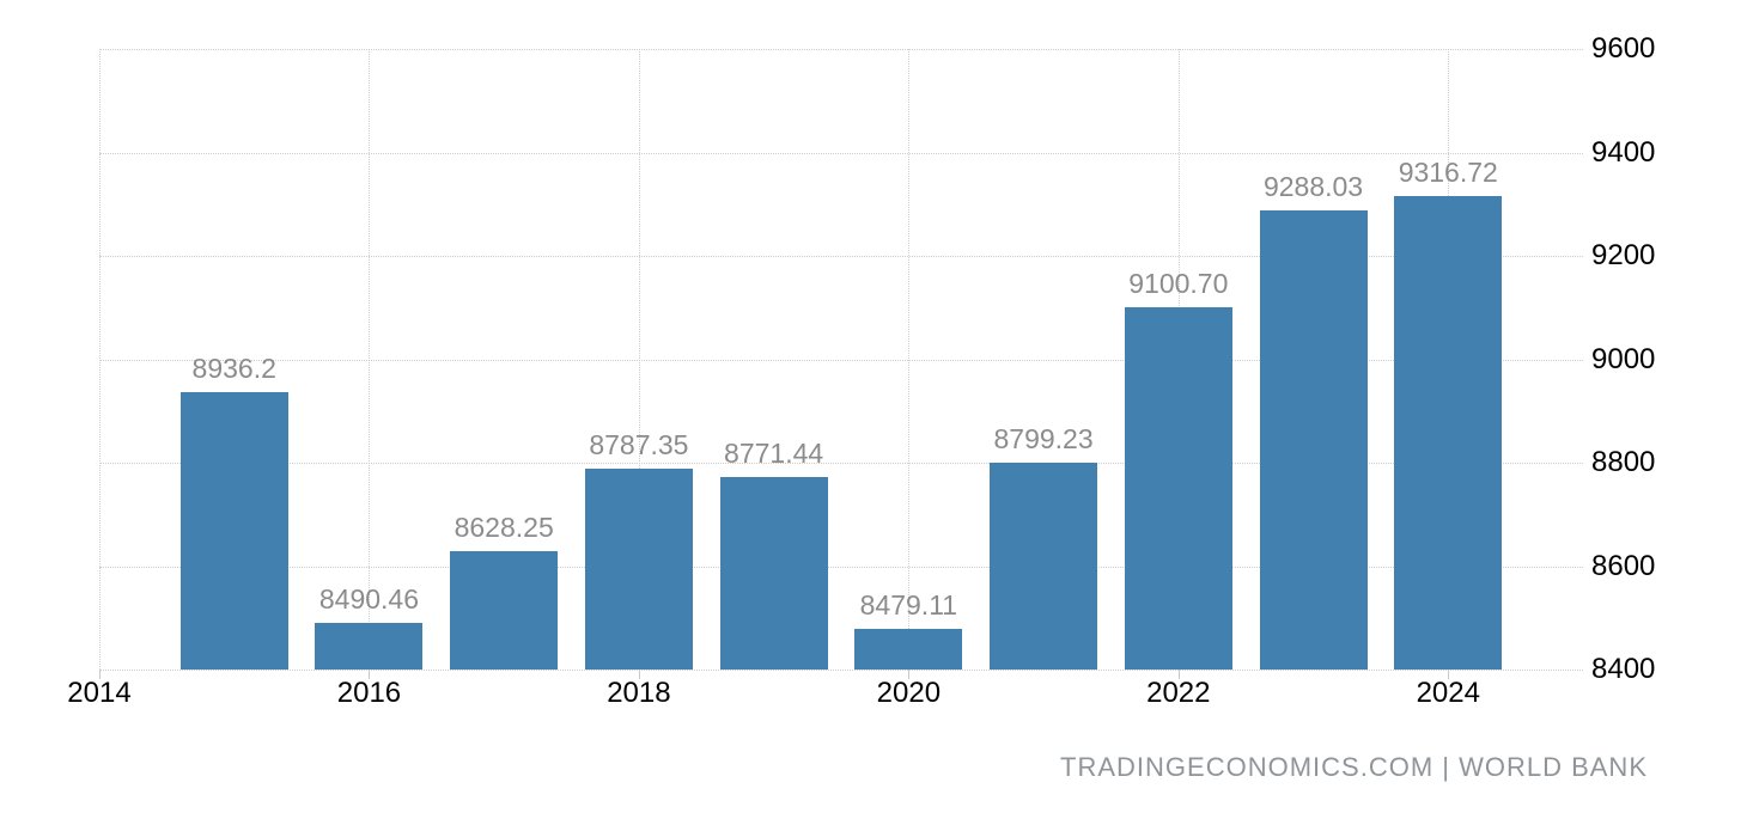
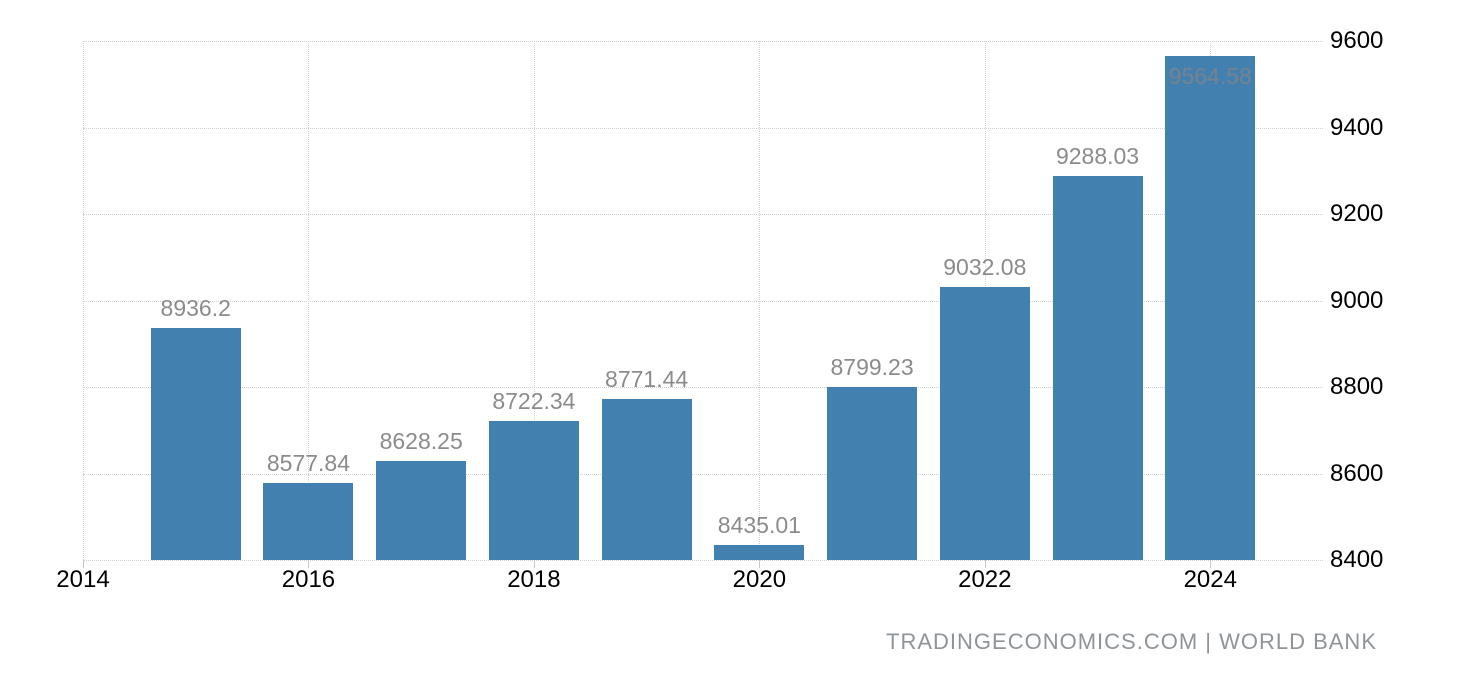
2016: 8490.46 -> 8577.84
2018: 8787.35 -> 8722.34
2020: 8479.11 -> 8435.01
2022: 9100.70 -> 9032.08
2024: 9316.72 -> 9564.58
